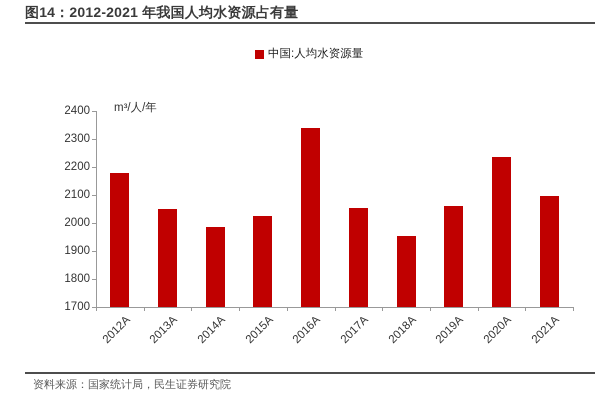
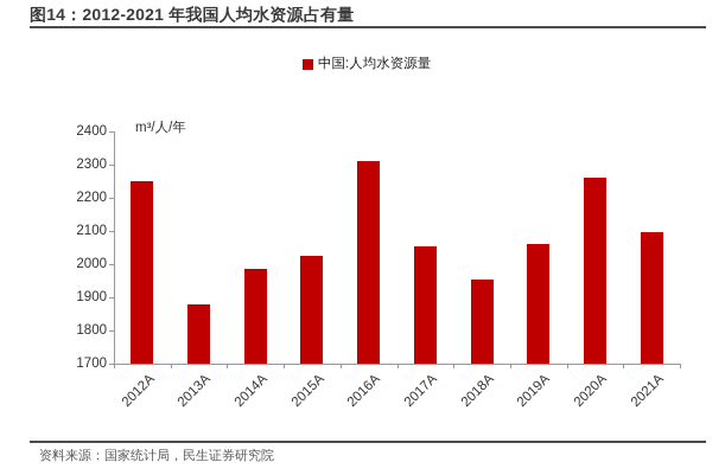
2012A: 2180 -> 2250
2013A: 2050 -> 1880
2016A: 2340 -> 2310
2020A: 2240 -> 2260
